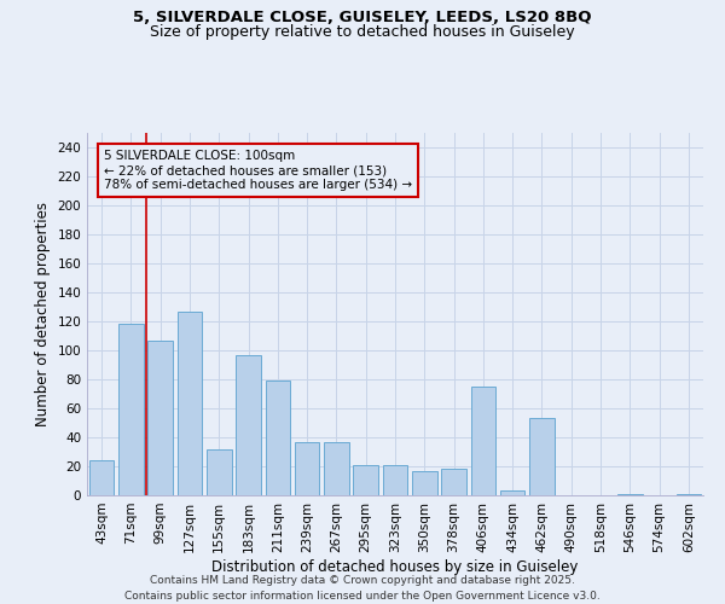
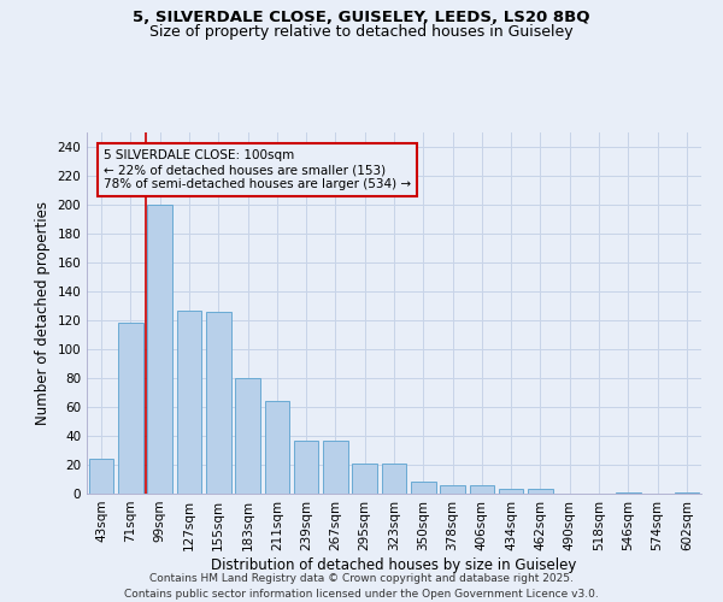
99sqm: 107 -> 200
155sqm: 32 -> 126
183sqm: 97 -> 80
211sqm: 79 -> 64
350sqm: 17 -> 8
378sqm: 18 -> 6
406sqm: 75 -> 6
462sqm: 53 -> 3
